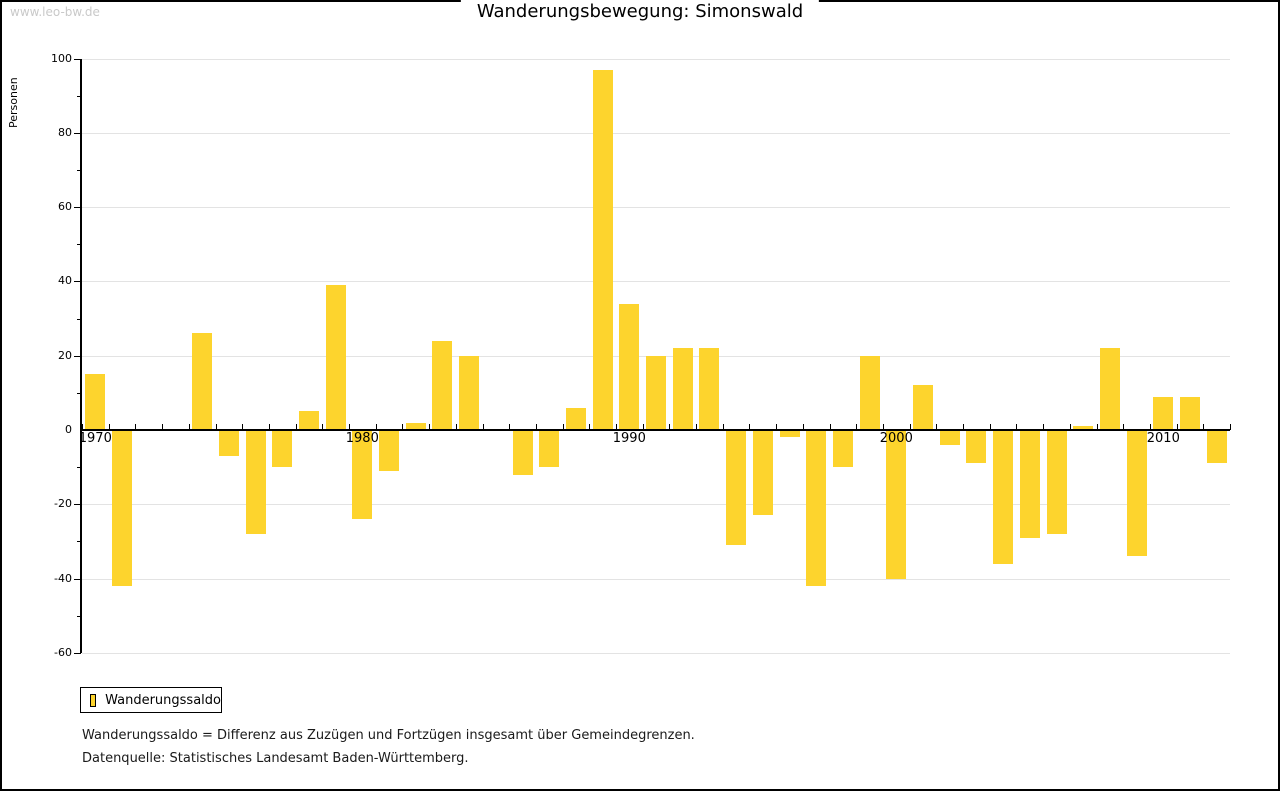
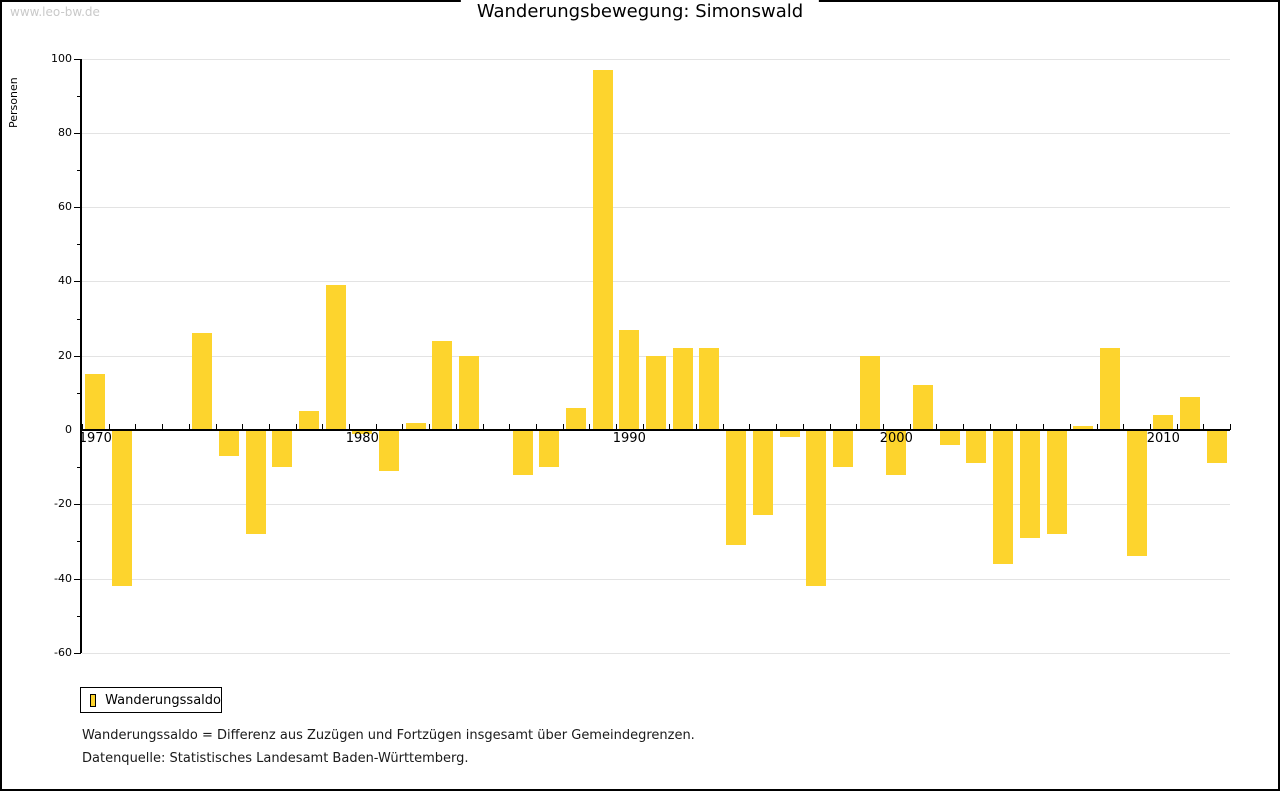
1980: -24 -> -1
1990: 34 -> 27
2000: -40 -> -12
2010: 9 -> 4
